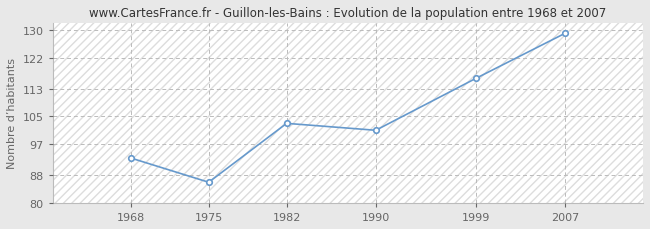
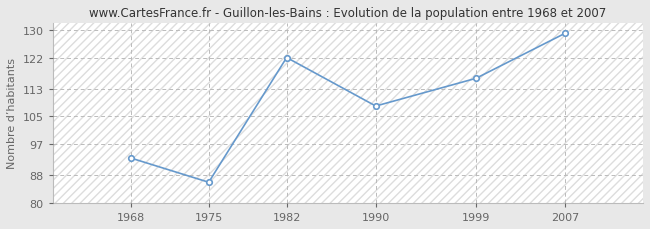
1982: 103 -> 122
1990: 101 -> 108
